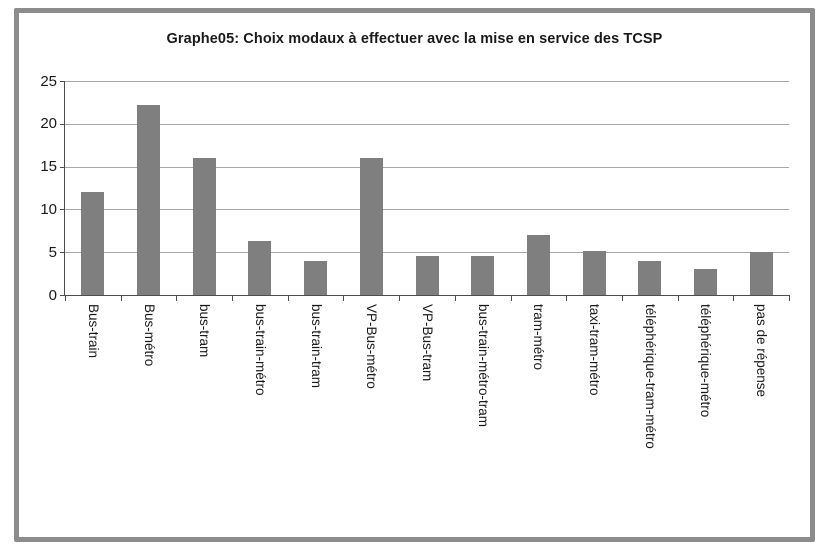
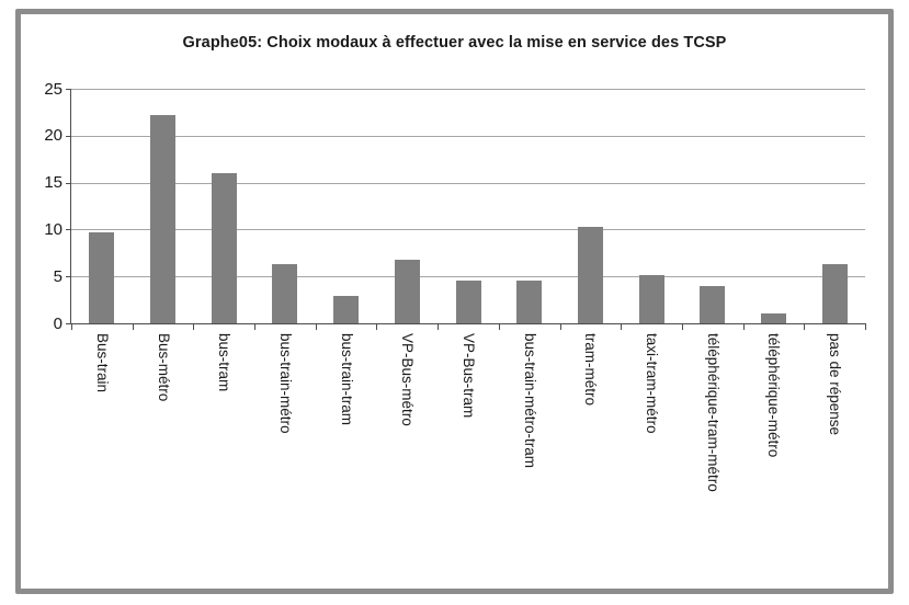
Bus-train: 12 -> 10
bus-train-tram: 4 -> 3
VP-Bus-métro: 16 -> 7
tram-métro: 7 -> 10
téléphérique-métro: 3 -> 1
pas de répense: 5 -> 6
